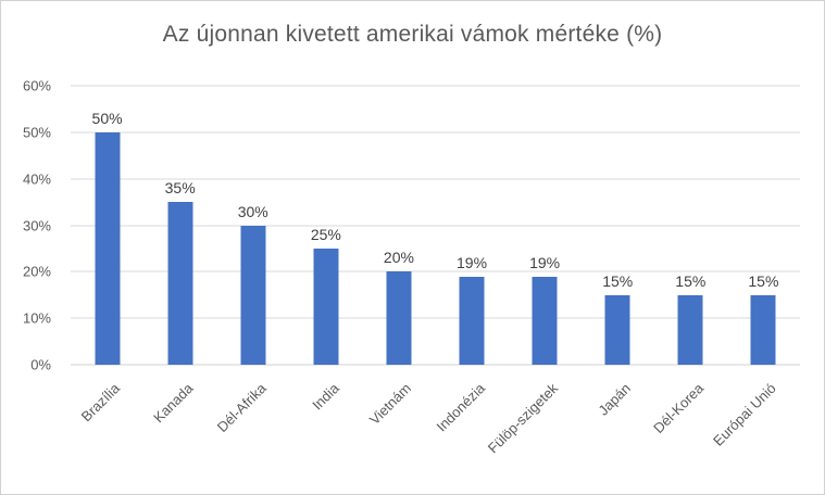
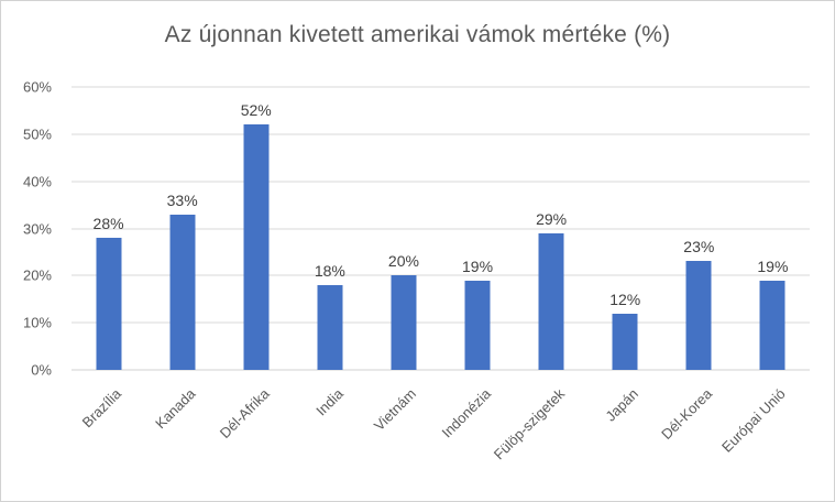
Brazília: 50% -> 28%
Kanada: 35% -> 33%
Dél-Afrika: 30% -> 52%
India: 25% -> 18%
Fülöp-szigetek: 19% -> 29%
Japán: 15% -> 12%
Dél-Korea: 15% -> 23%
Európai Unió: 15% -> 19%
